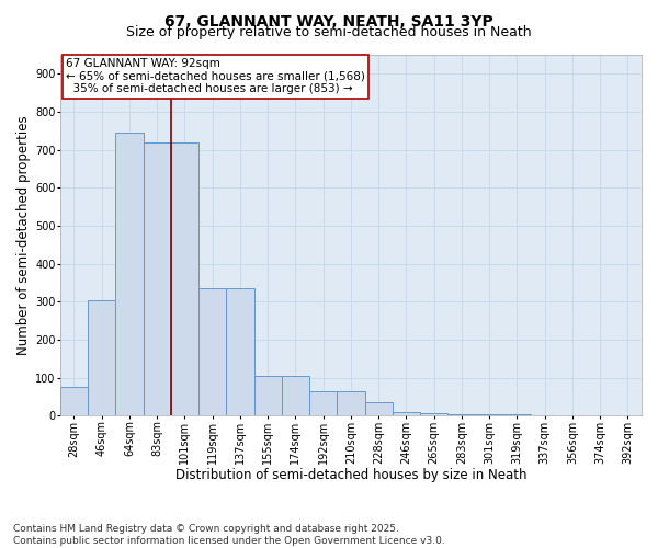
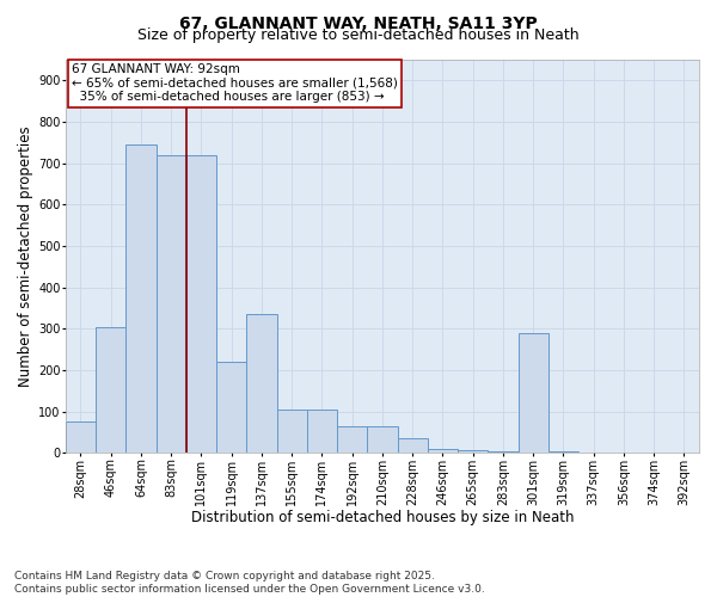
119sqm: 335 -> 220
301sqm: 5 -> 290
